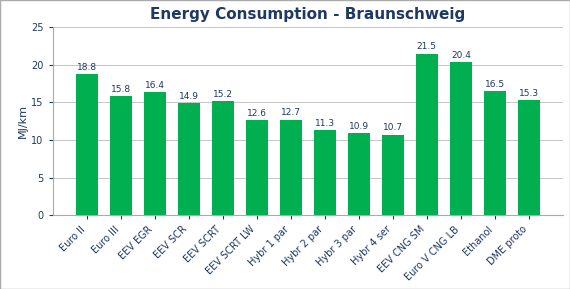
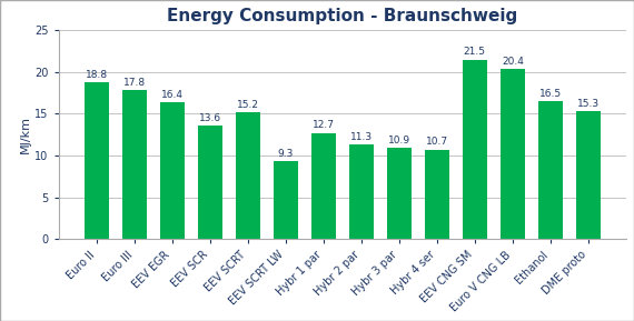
Euro III: 15.8 -> 17.8
EEV SCR: 14.9 -> 13.6
EEV SCRT LW: 12.6 -> 9.3
